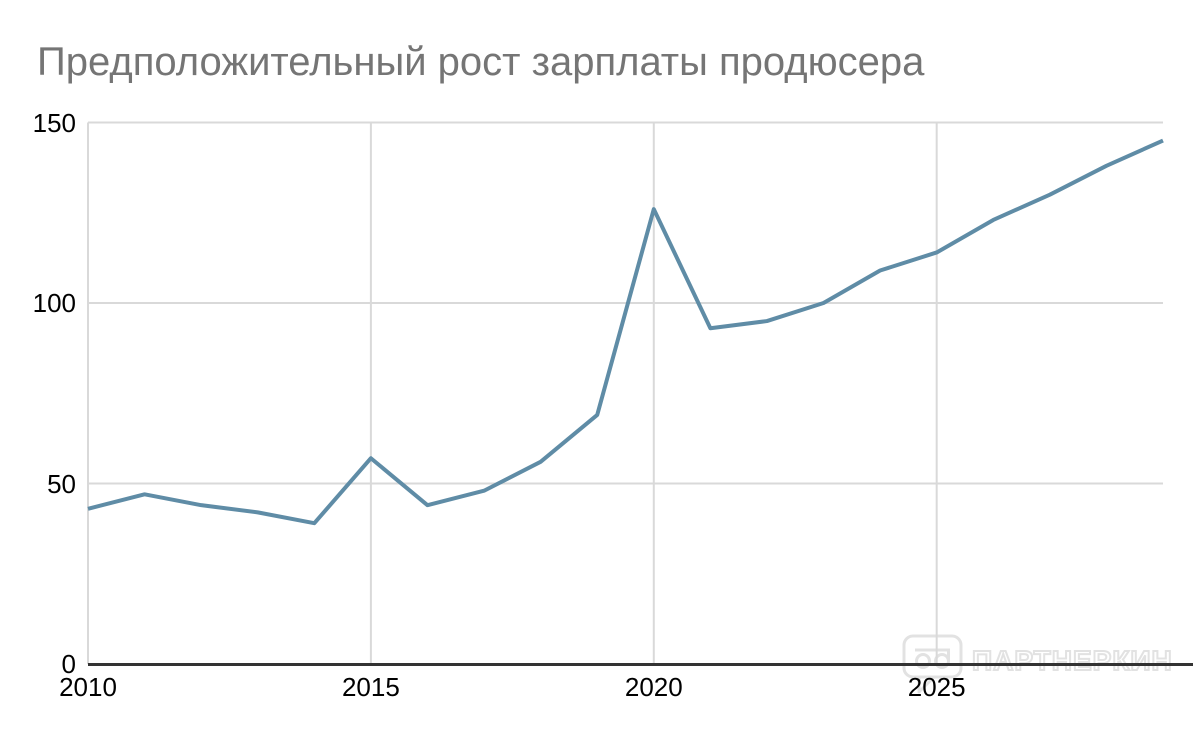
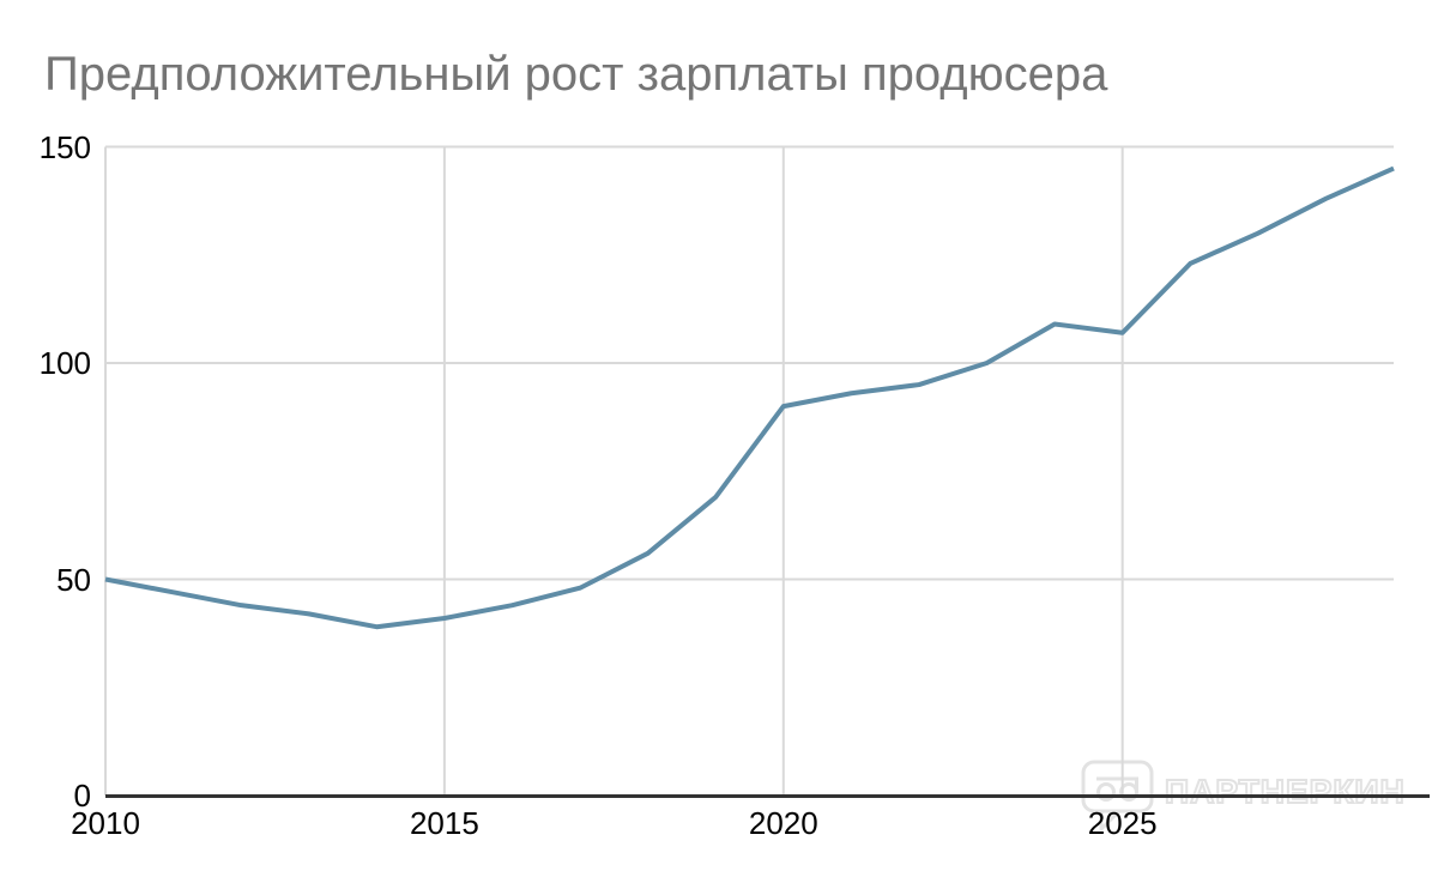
2010: 43 -> 50
2015: 57 -> 41
2020: 126 -> 90
2025: 114 -> 107
